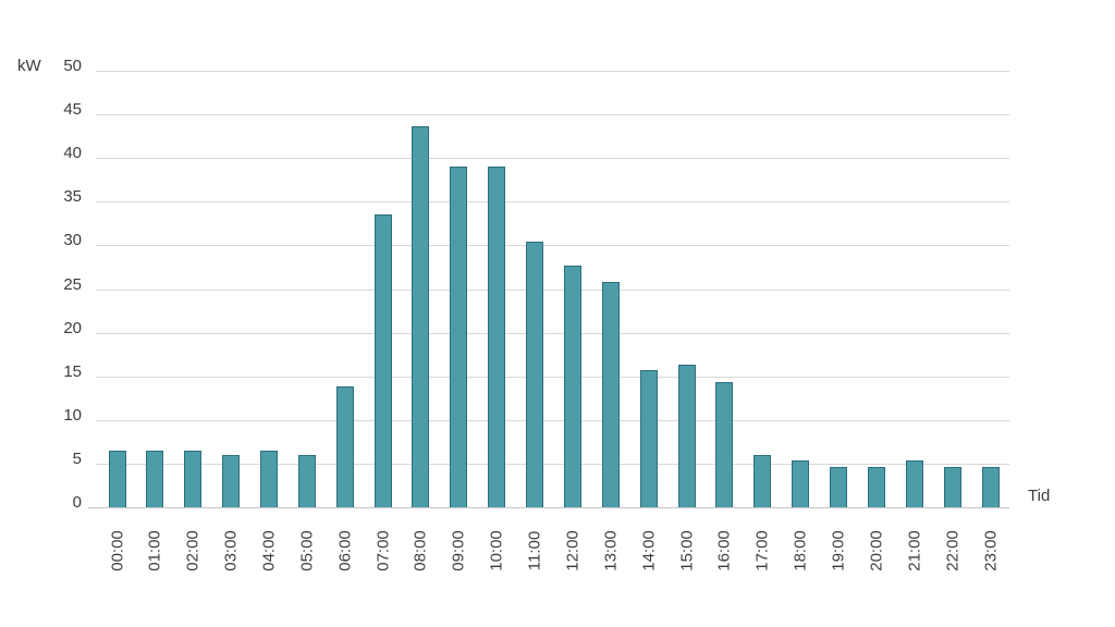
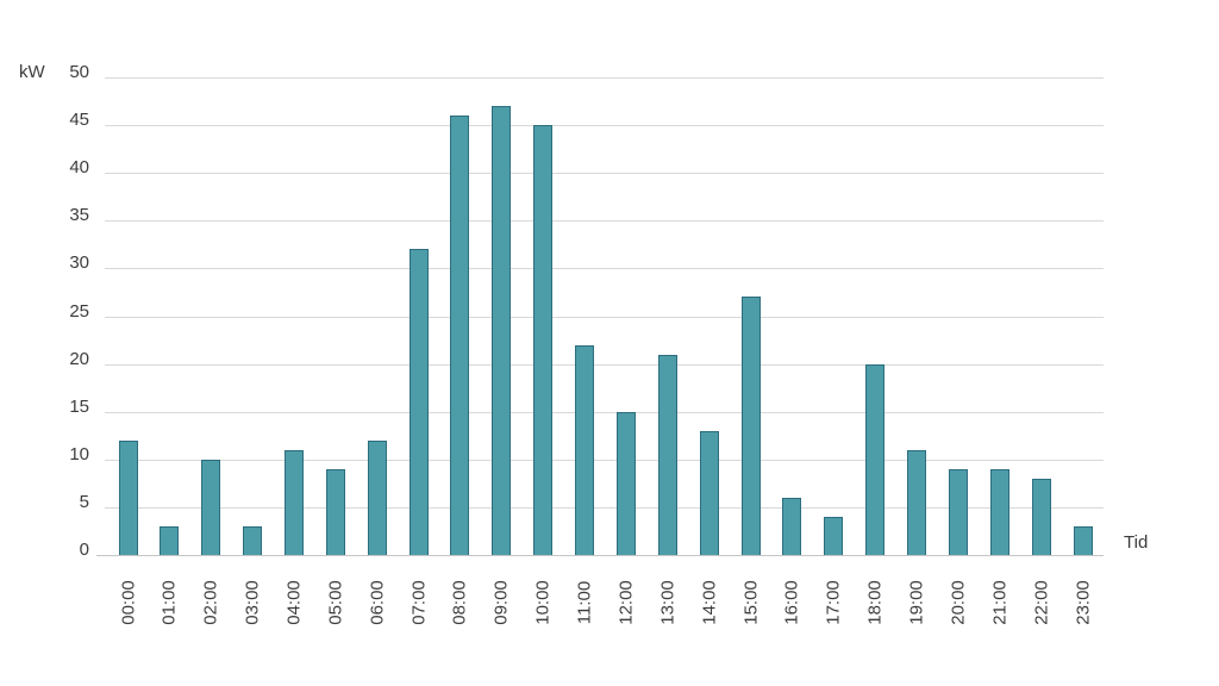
00:00: 6 -> 12
01:00: 6 -> 3
02:00: 6 -> 10
03:00: 6 -> 3
04:00: 6 -> 11
05:00: 6 -> 9
06:00: 14 -> 12
07:00: 34 -> 32
08:00: 44 -> 46
09:00: 39 -> 47
10:00: 39 -> 45
11:00: 30 -> 22
12:00: 28 -> 15
13:00: 26 -> 21
14:00: 16 -> 13
15:00: 16 -> 27
16:00: 14 -> 6
17:00: 6 -> 4
18:00: 5 -> 20
19:00: 5 -> 11
20:00: 5 -> 9
21:00: 5 -> 9
22:00: 5 -> 8
23:00: 5 -> 3
